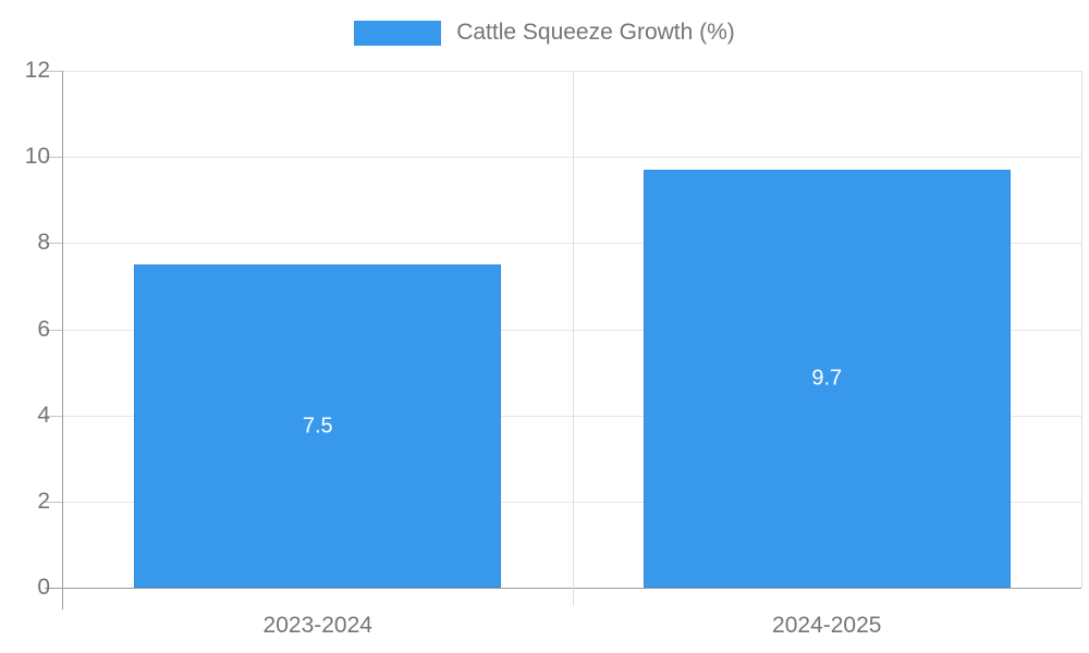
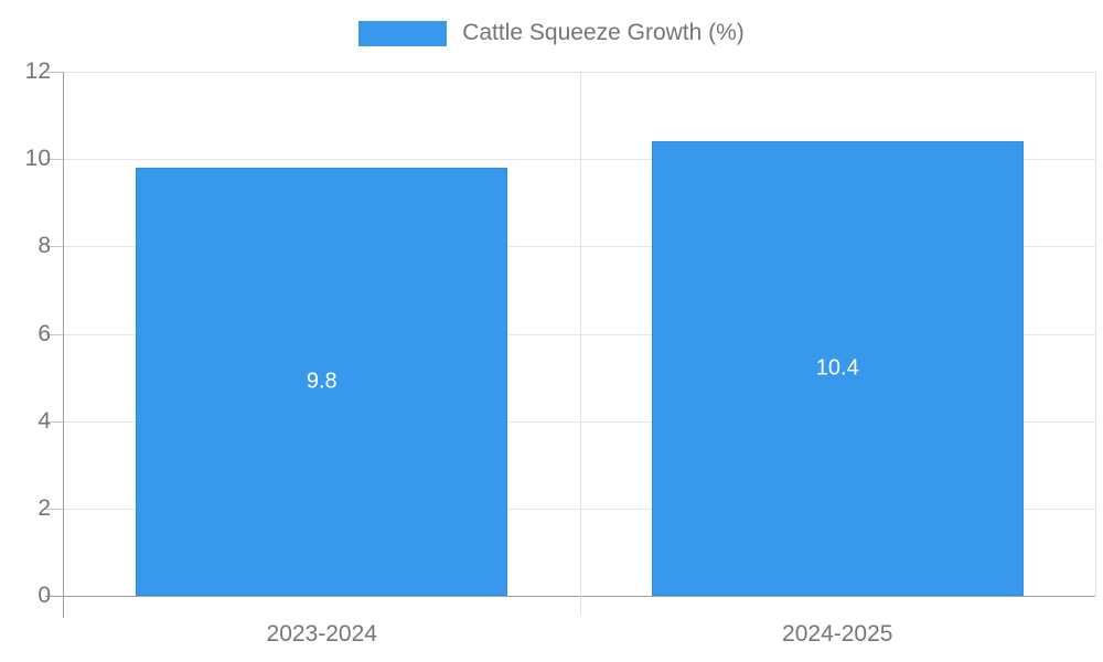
2023-2024: 7.5 -> 9.8
2024-2025: 9.7 -> 10.4
